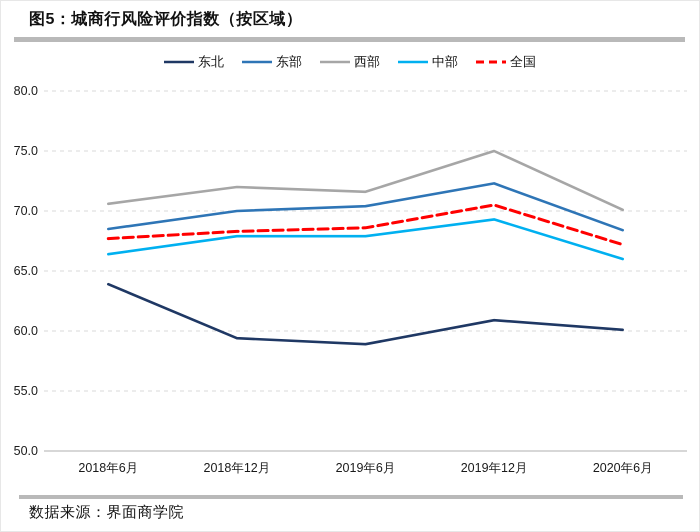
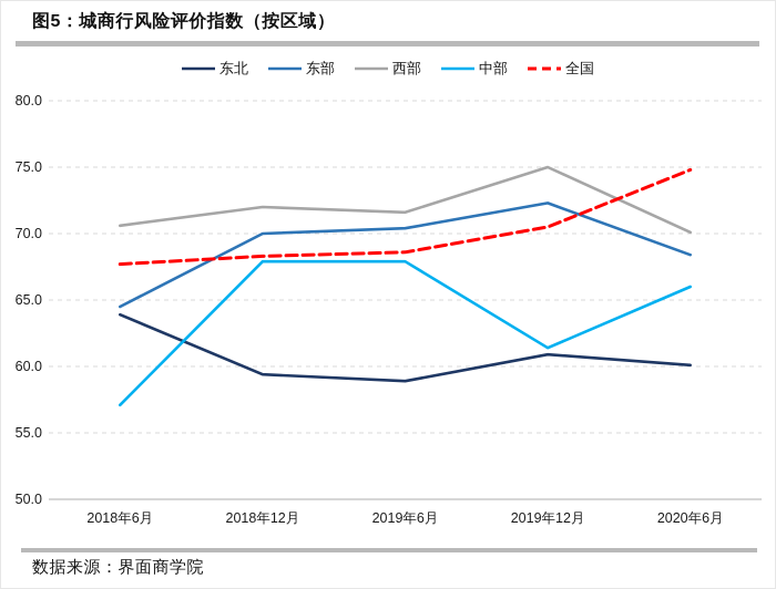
东部/2018年6月: 68.5 -> 64.5
中部/2018年6月: 66.4 -> 57.1
中部/2019年12月: 69.3 -> 61.4
全国/2020年6月: 67.2 -> 74.8
